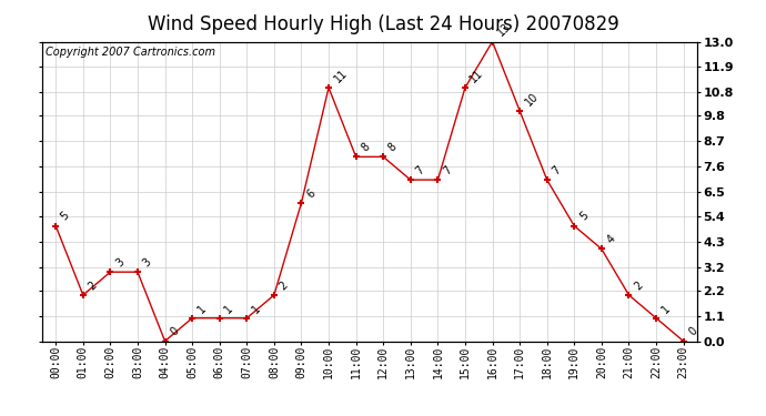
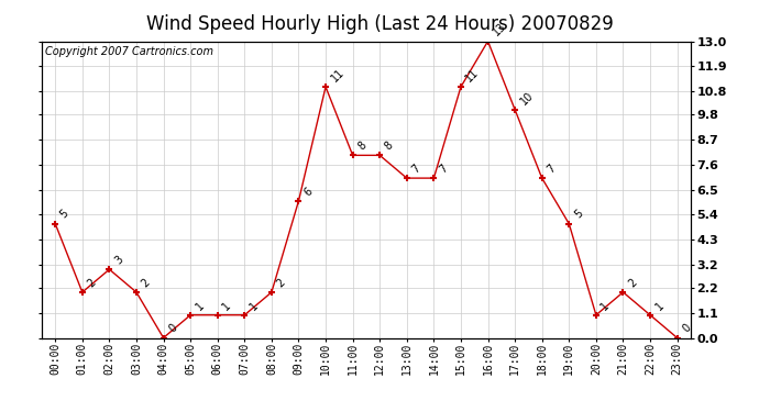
03:00: 3 -> 2
20:00: 4 -> 1
